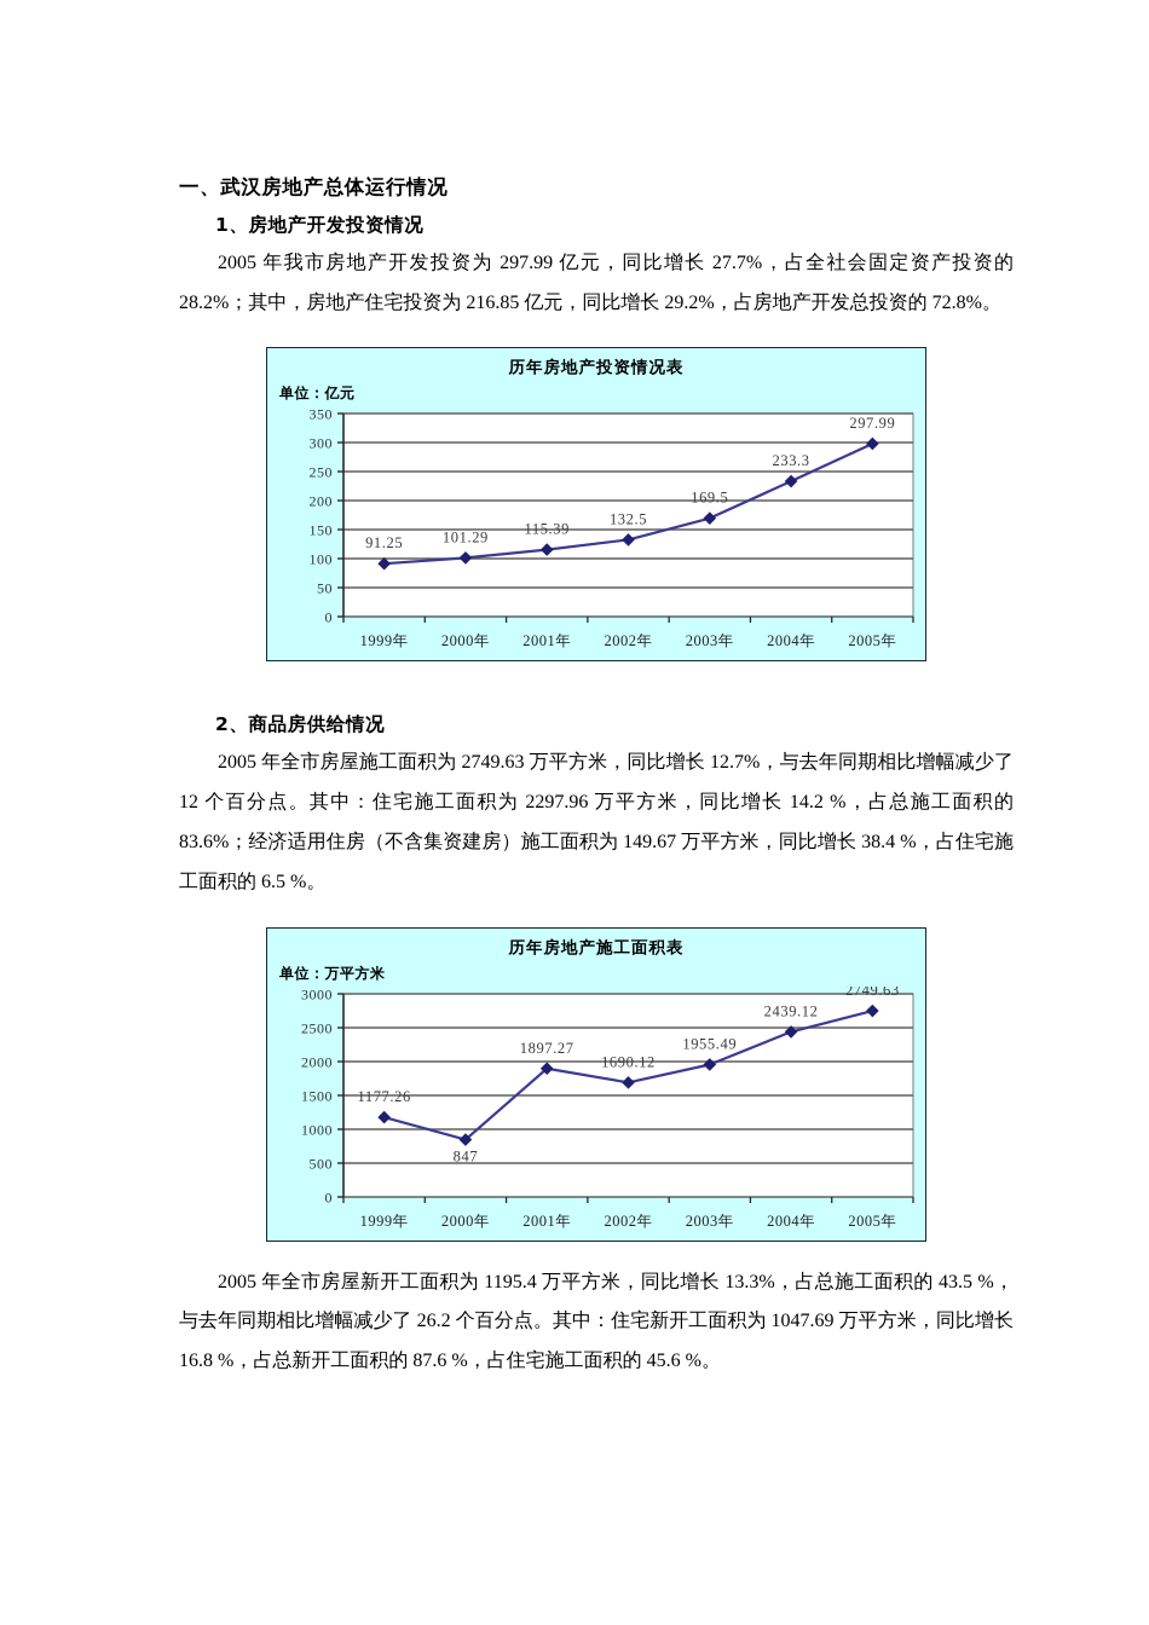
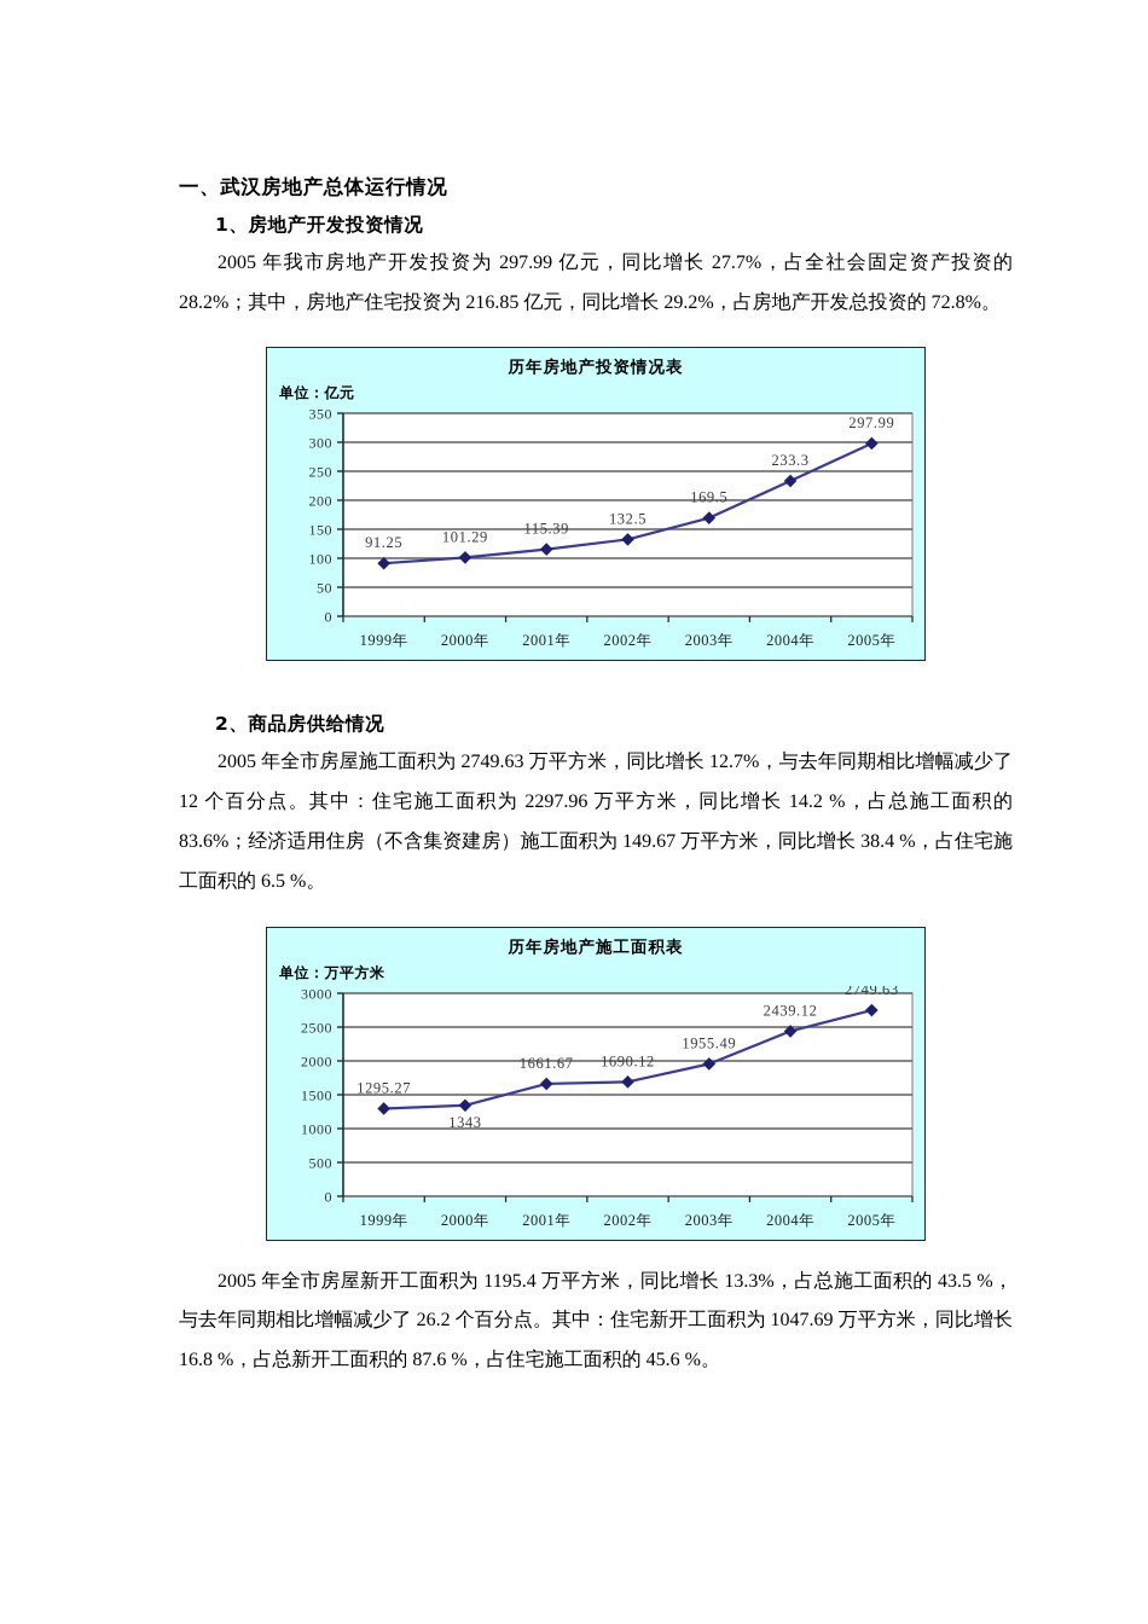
历年房地产施工面积表/1999年: 1177.26 -> 1295.27
历年房地产施工面积表/2000年: 847 -> 1343
历年房地产施工面积表/2001年: 1897.27 -> 1661.67
